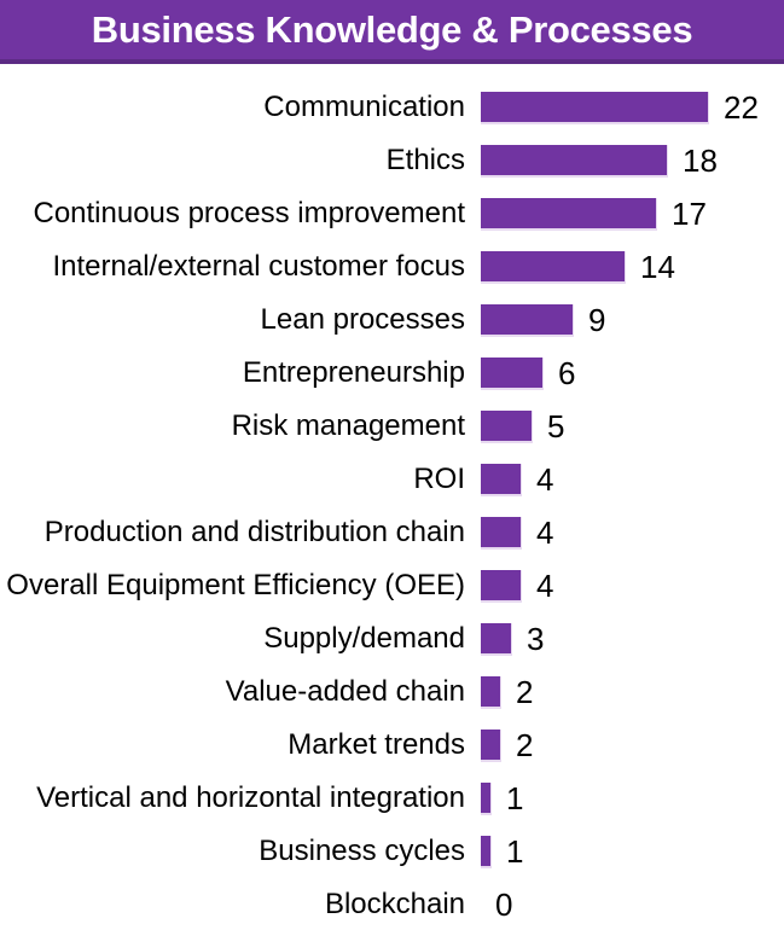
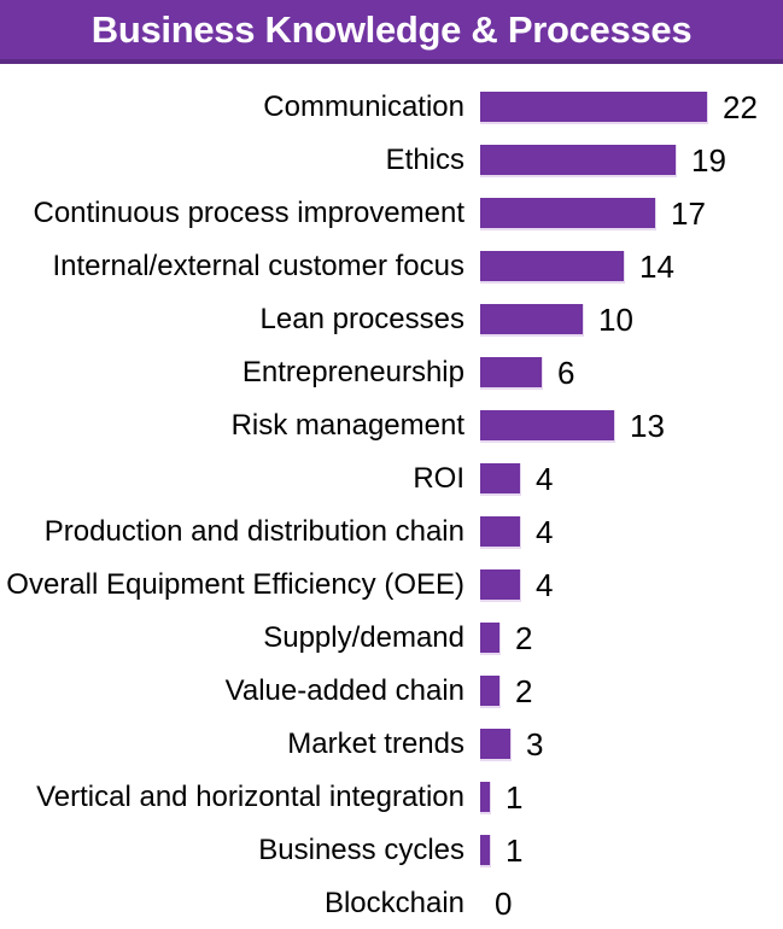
Ethics: 18 -> 19
Lean processes: 9 -> 10
Risk management: 5 -> 13
Supply/demand: 3 -> 2
Market trends: 2 -> 3
